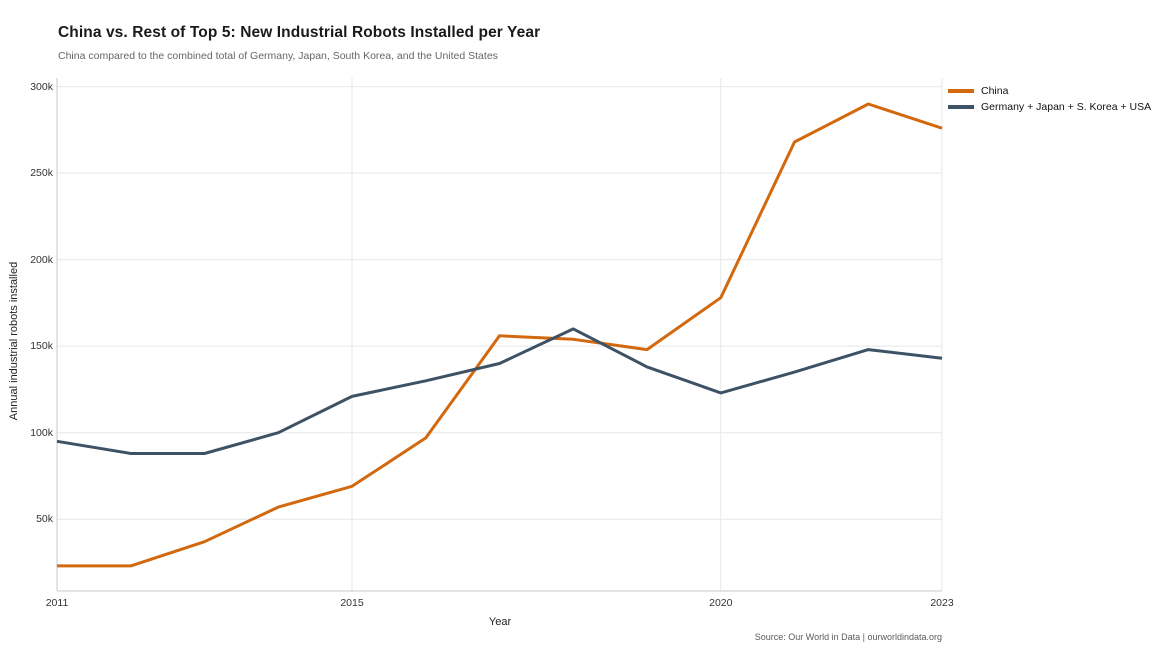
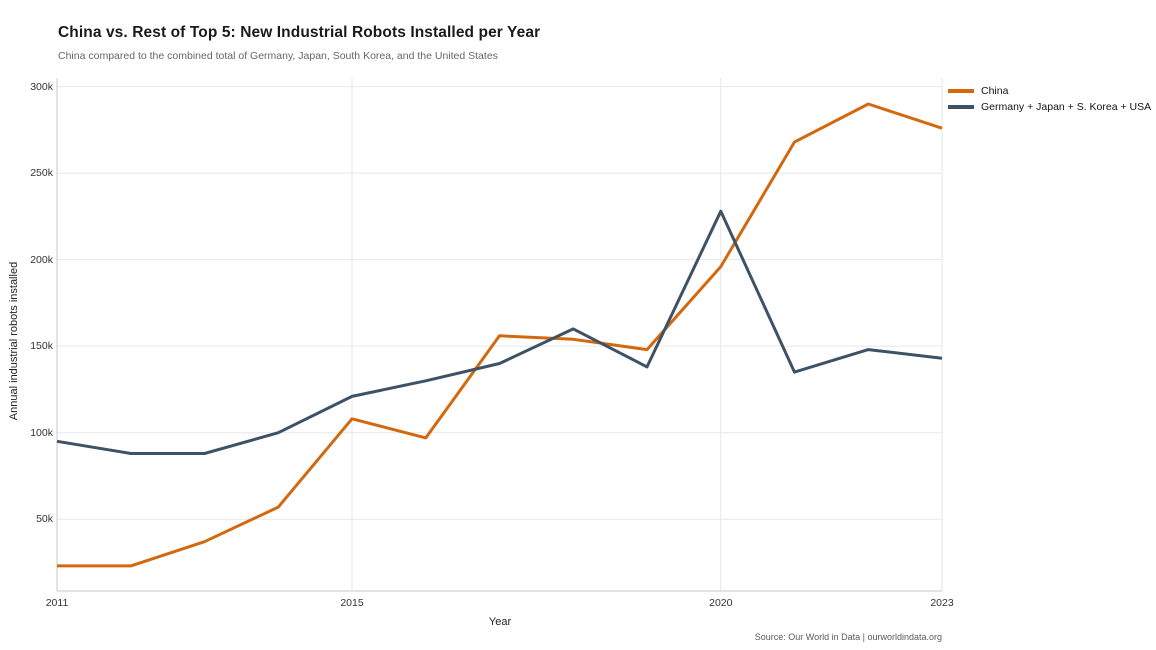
China/2015: 69k -> 108k
China/2020: 178k -> 196k
Germany + Japan + S. Korea + USA/2020: 123k -> 228k
